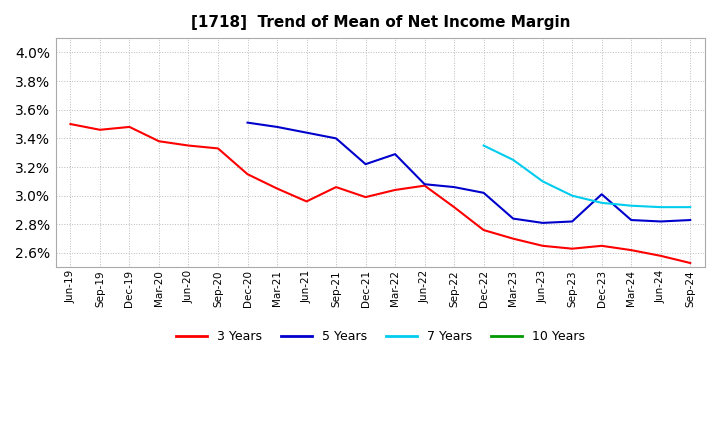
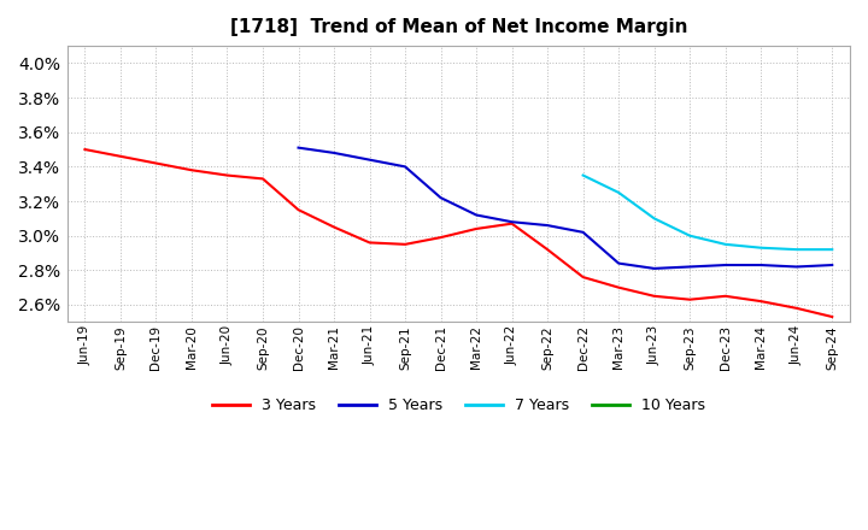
3 Years/Dec-19: 3.48% -> 3.42%
3 Years/Sep-21: 3.06% -> 2.95%
5 Years/Mar-22: 3.29% -> 3.12%
5 Years/Dec-23: 3.01% -> 2.83%
